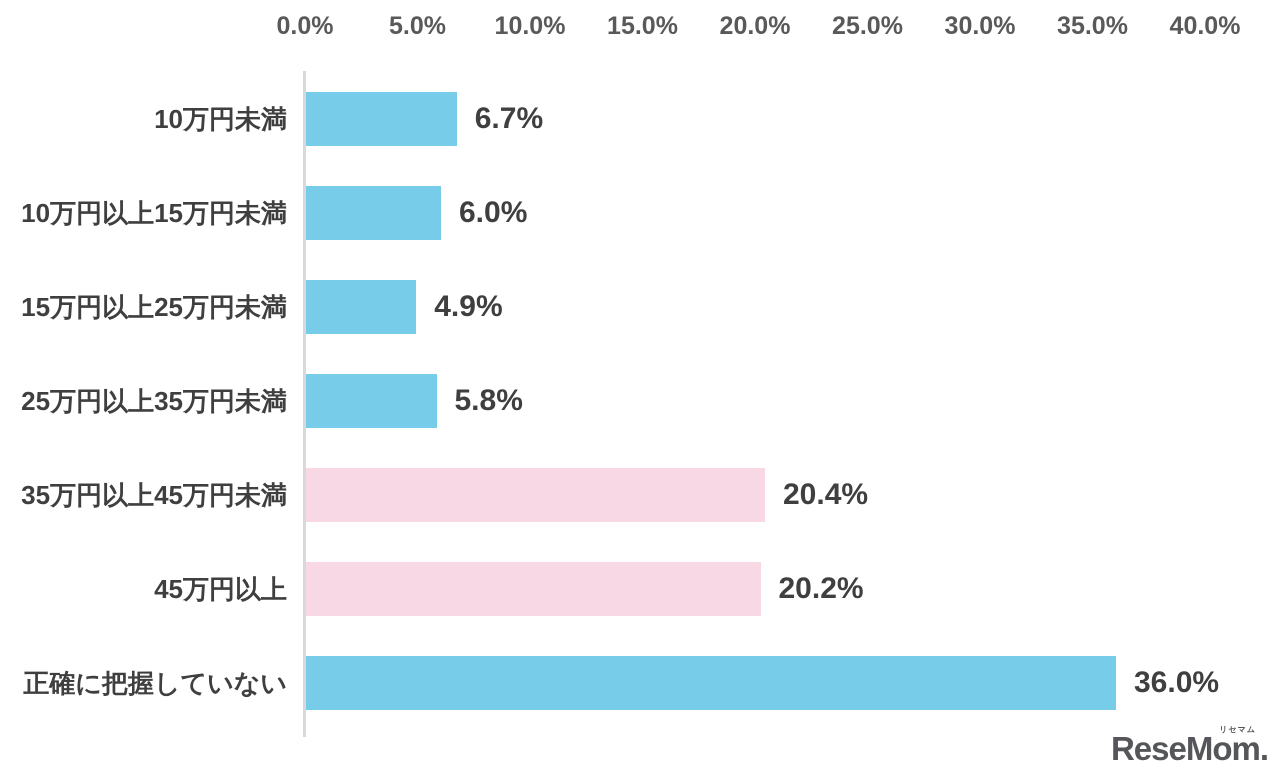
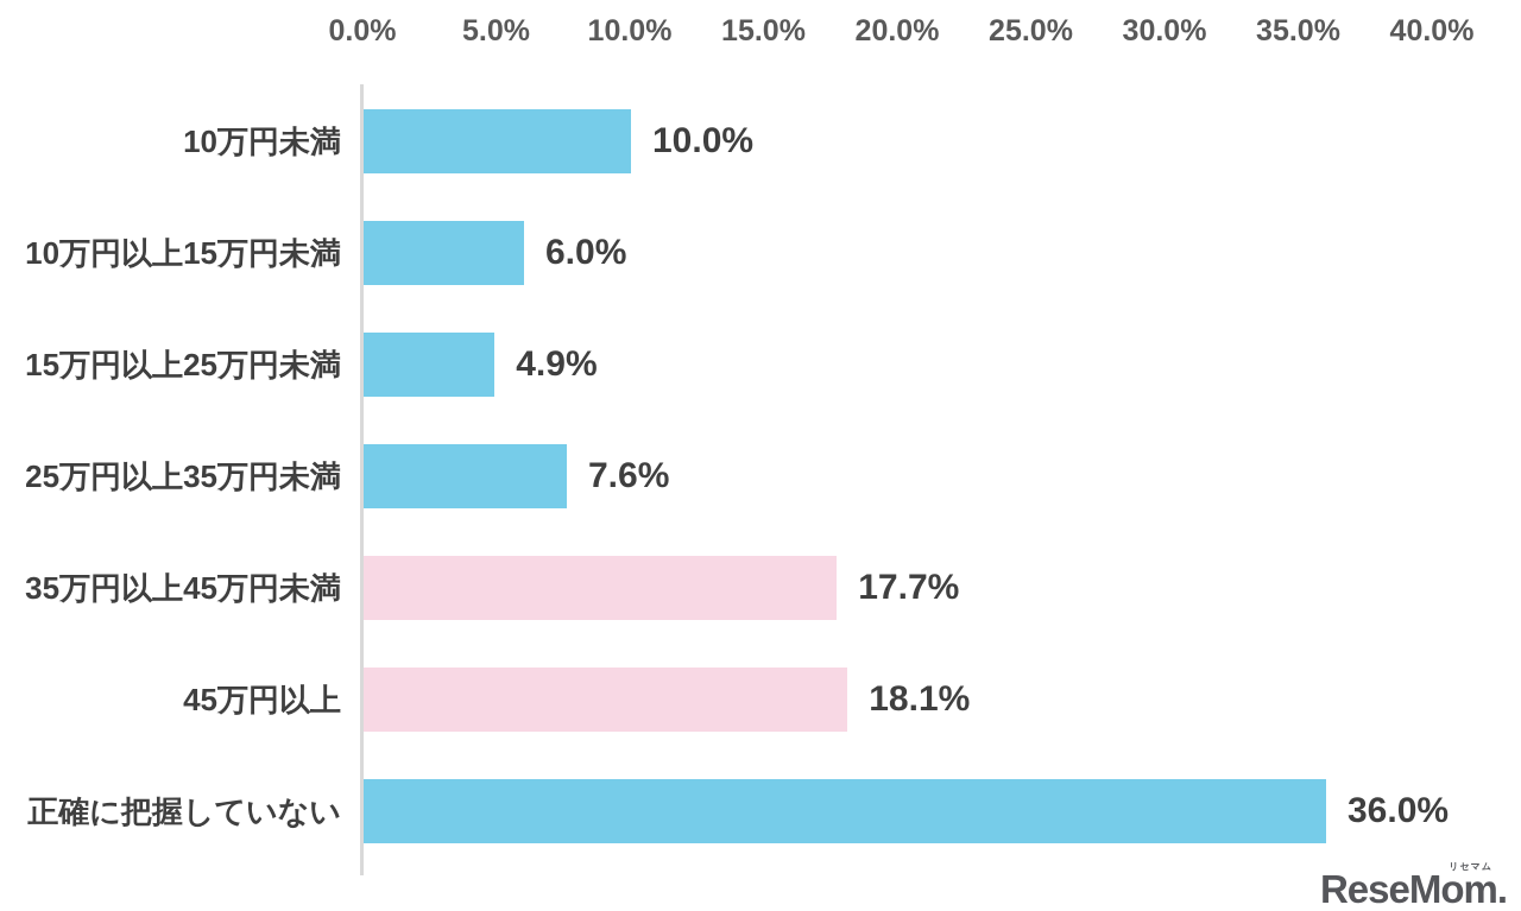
10万円未満: 6.7% -> 10.0%
25万円以上35万円未満: 5.8% -> 7.6%
35万円以上45万円未満: 20.4% -> 17.7%
45万円以上: 20.2% -> 18.1%
